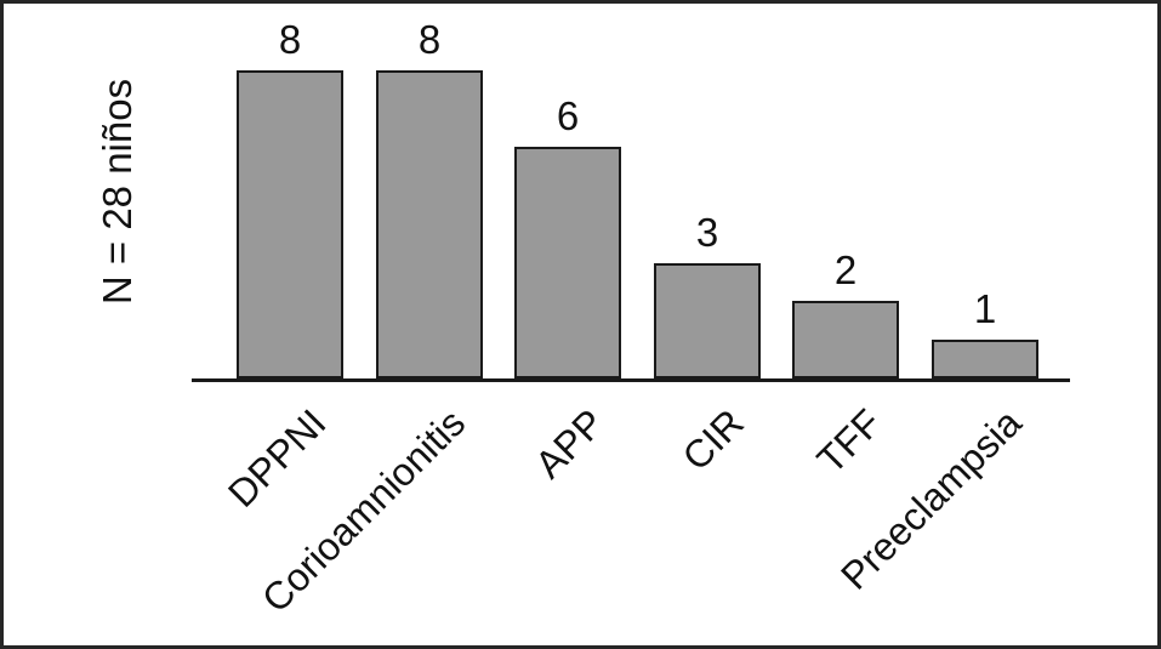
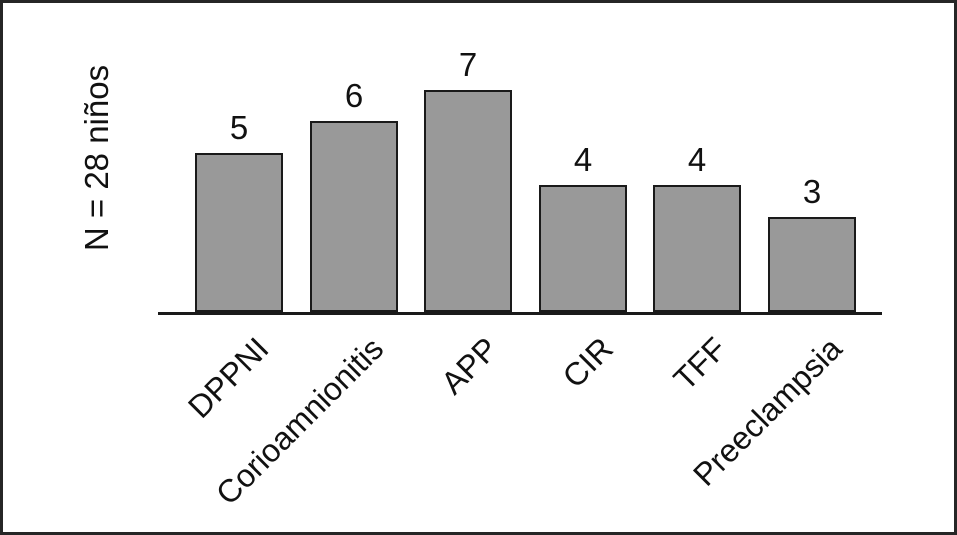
DPPNI: 8 -> 5
Corioamnionitis: 8 -> 6
APP: 6 -> 7
CIR: 3 -> 4
TFF: 2 -> 4
Preeclampsia: 1 -> 3
